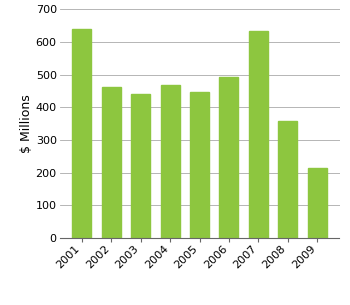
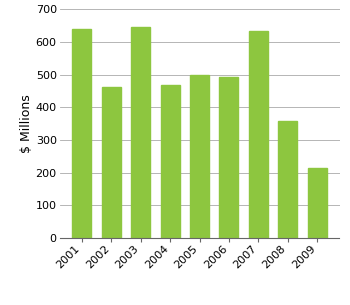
2003: 440 -> 645
2005: 448 -> 500
